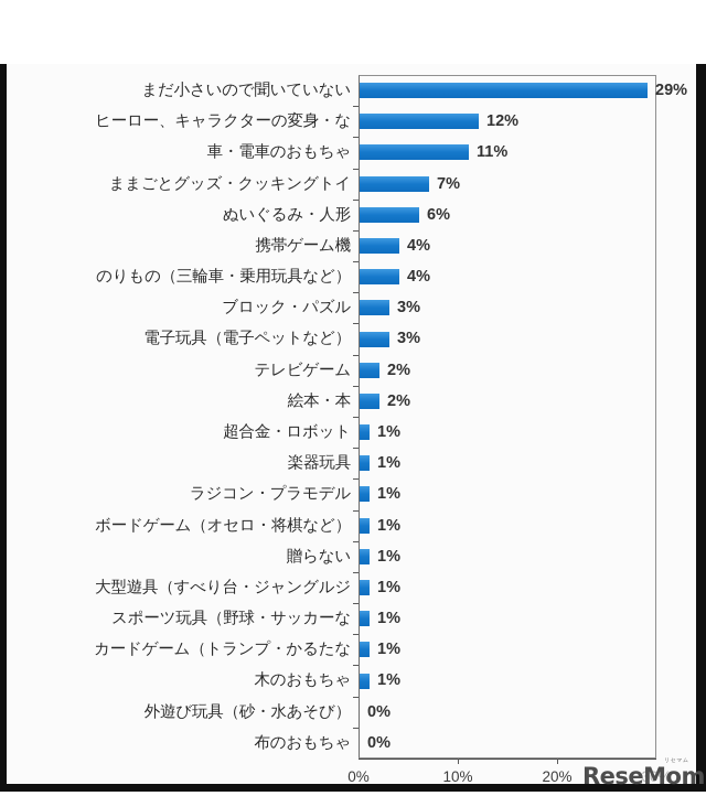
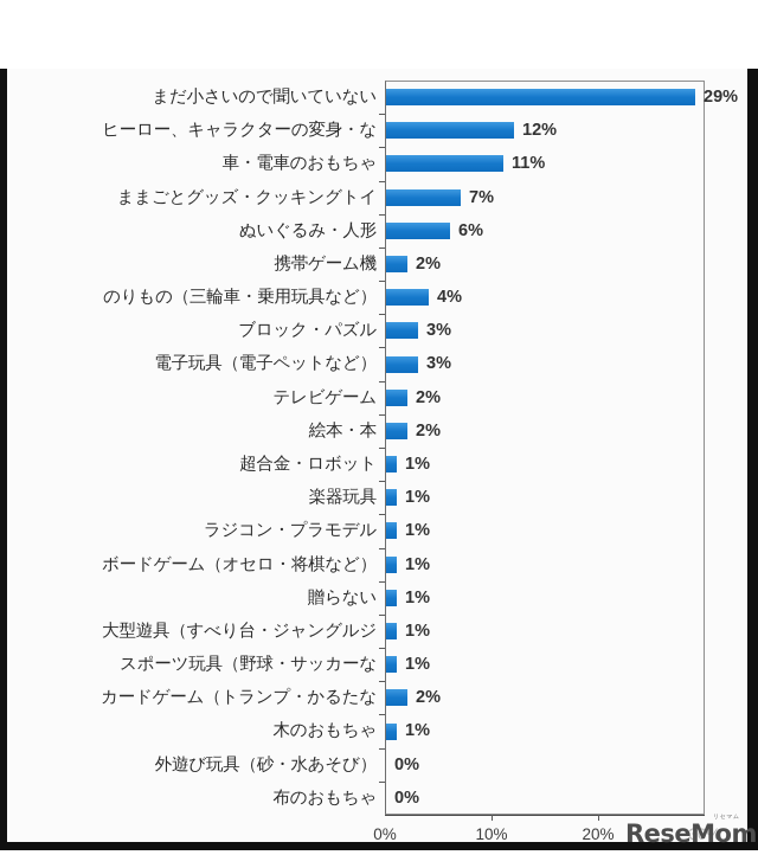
携帯ゲーム機: 4% -> 2%
カードゲーム（トランプ・かるたな: 1% -> 2%
